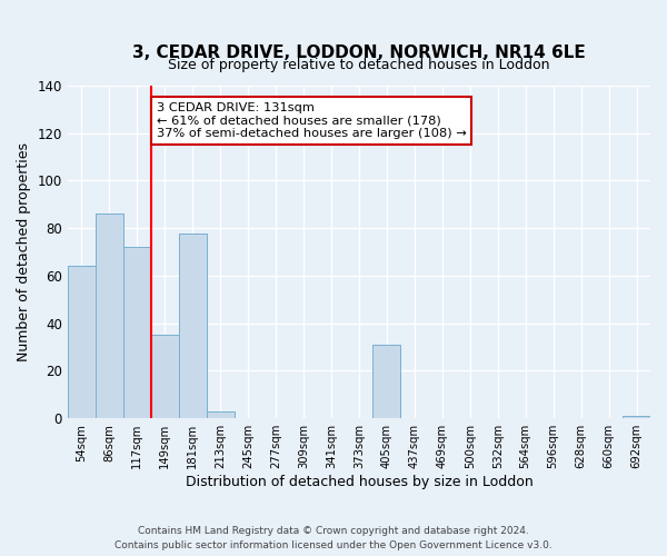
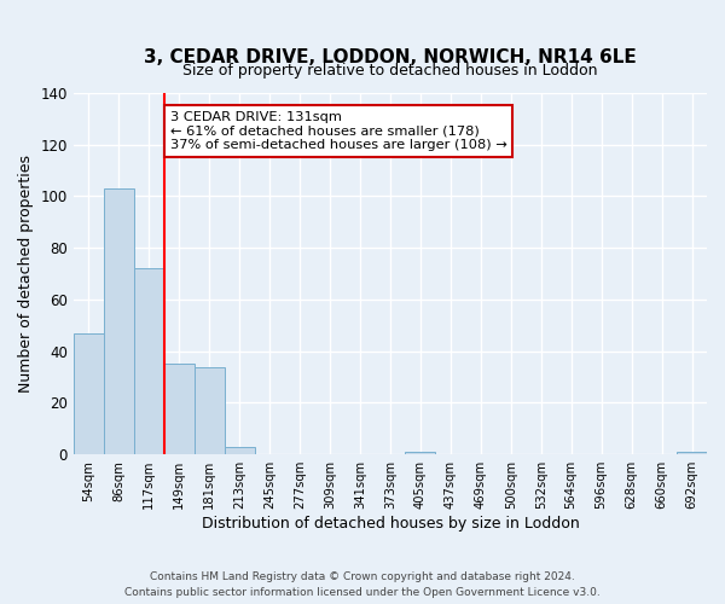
54sqm: 64 -> 47
86sqm: 86 -> 103
181sqm: 78 -> 34
405sqm: 31 -> 1
